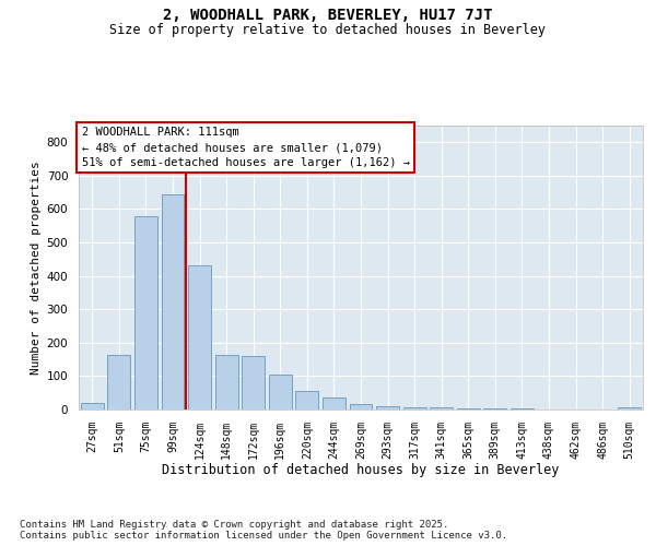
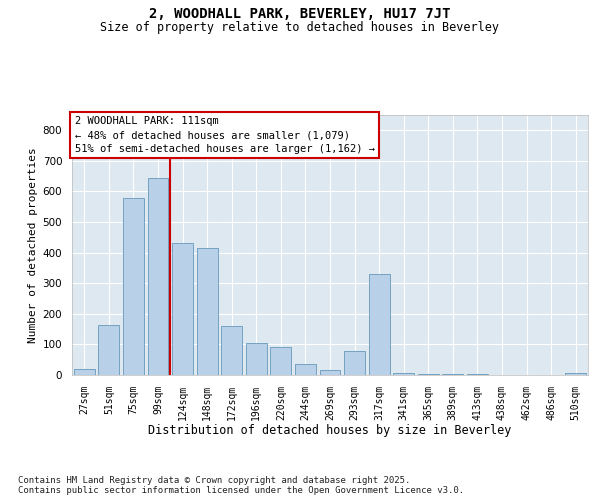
148sqm: 165 -> 415
220sqm: 55 -> 90
293sqm: 10 -> 80
317sqm: 8 -> 330
